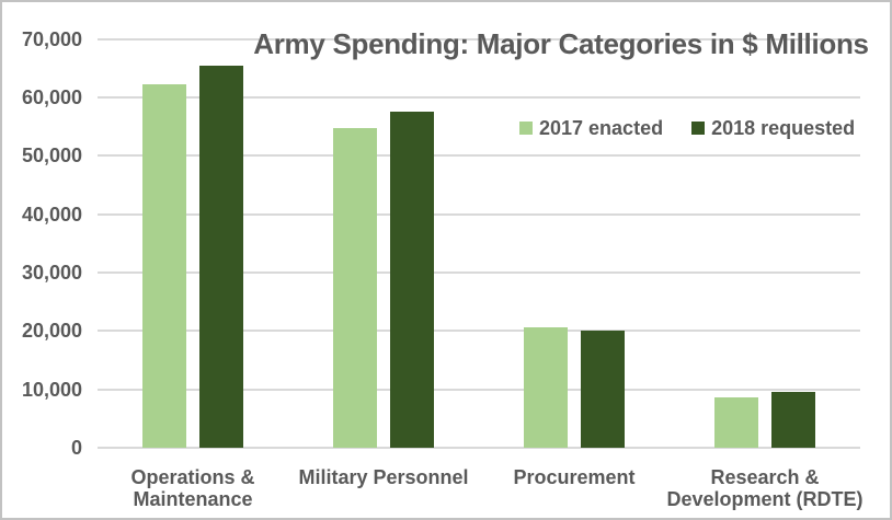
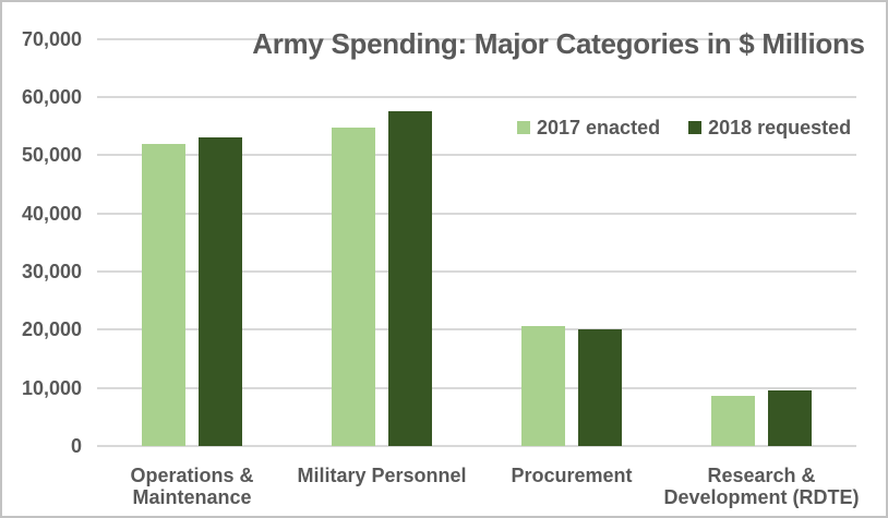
2017 enacted/Operations & Maintenance: 62000 -> 52000
2018 requested/Operations & Maintenance: 66000 -> 53000
